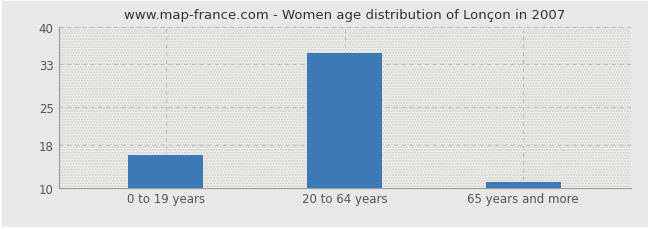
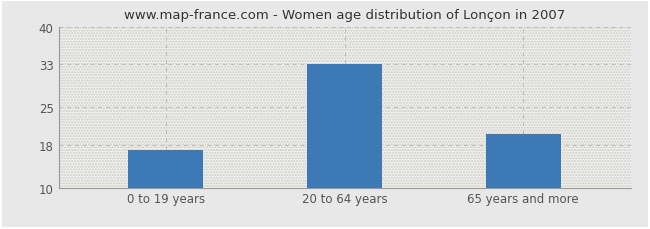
0 to 19 years: 16 -> 17
20 to 64 years: 35 -> 33
65 years and more: 11 -> 20
